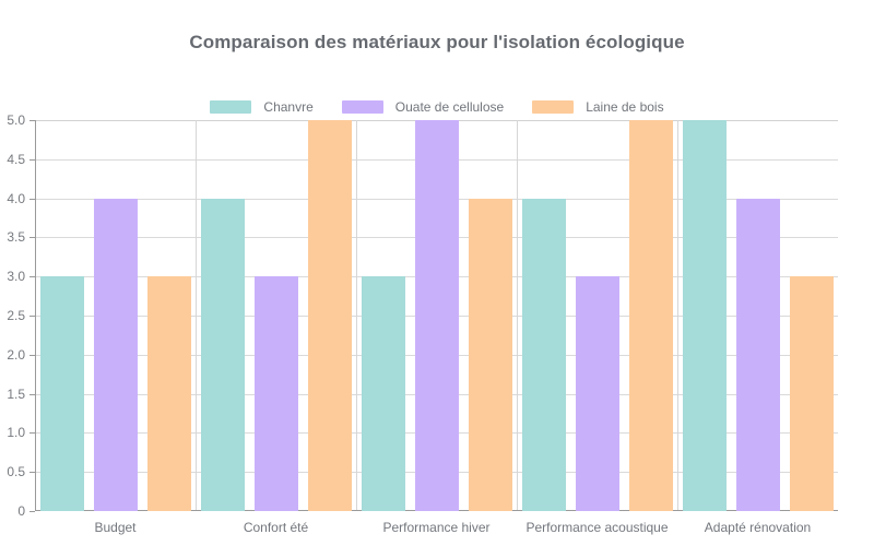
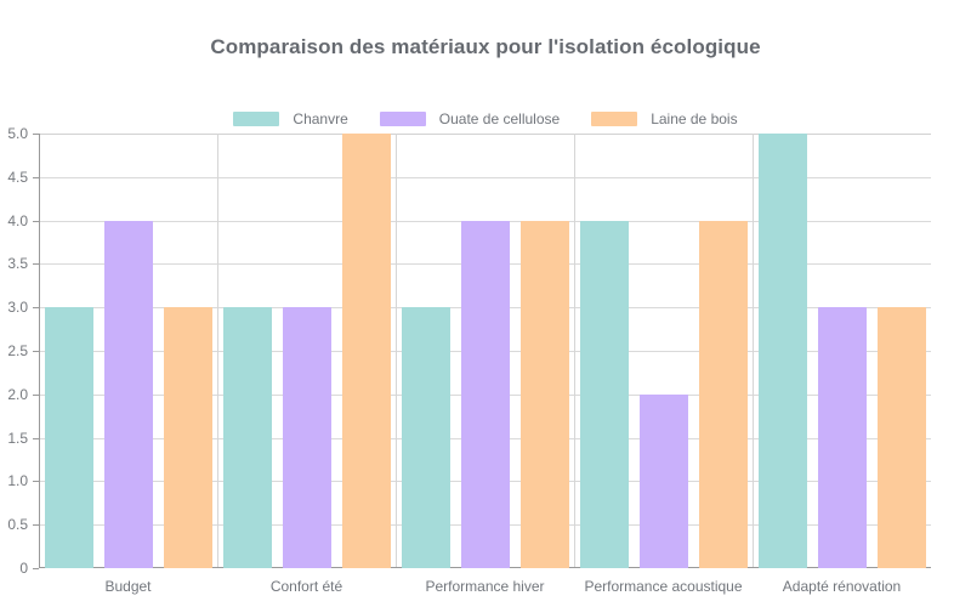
Chanvre/Confort été: 4 -> 3
Ouate de cellulose/Performance hiver: 5 -> 4
Ouate de cellulose/Performance acoustique: 3 -> 2
Laine de bois/Performance acoustique: 5 -> 4
Ouate de cellulose/Adapté rénovation: 4 -> 3
